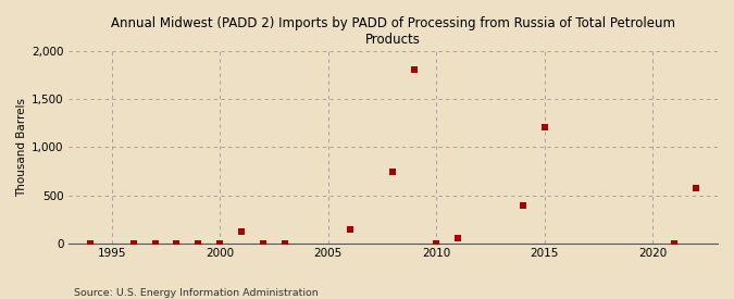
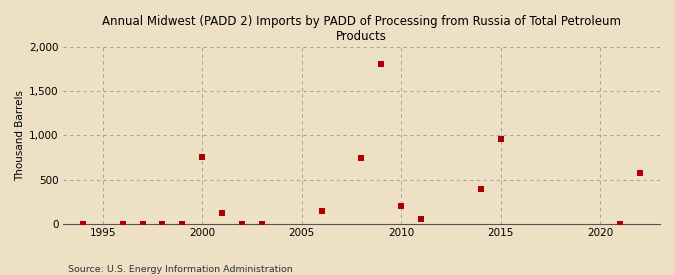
2000: 0 -> 760
2010: 0 -> 200
2015: 1,210 -> 960
